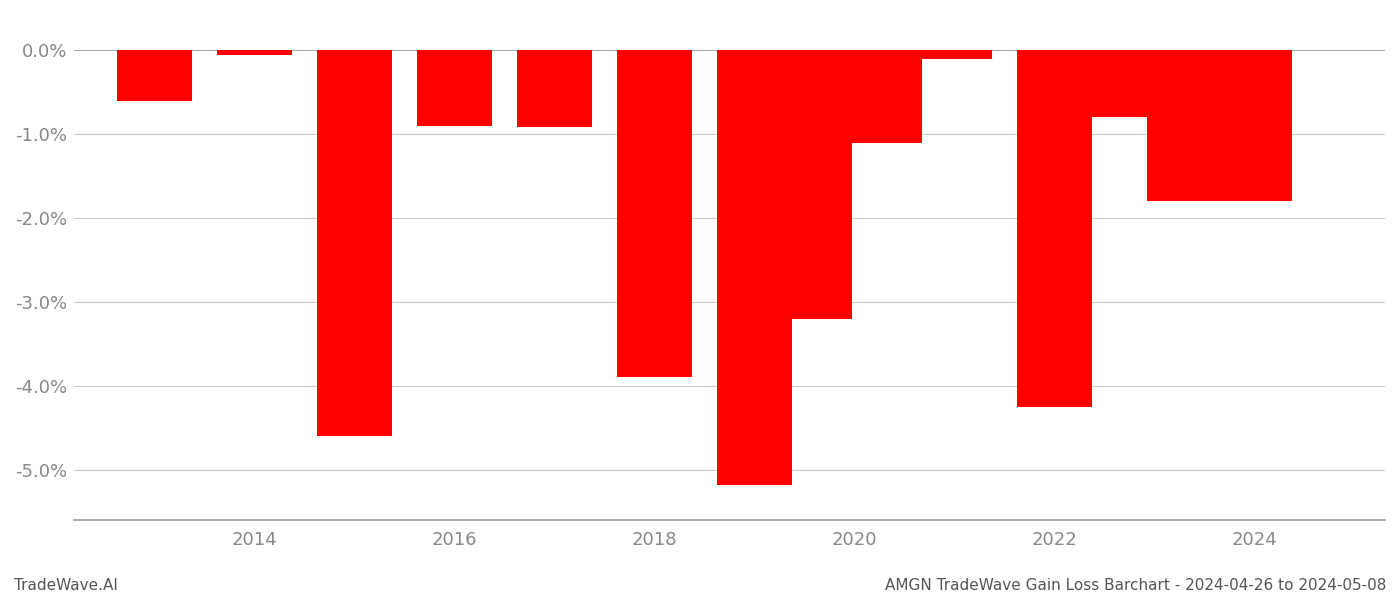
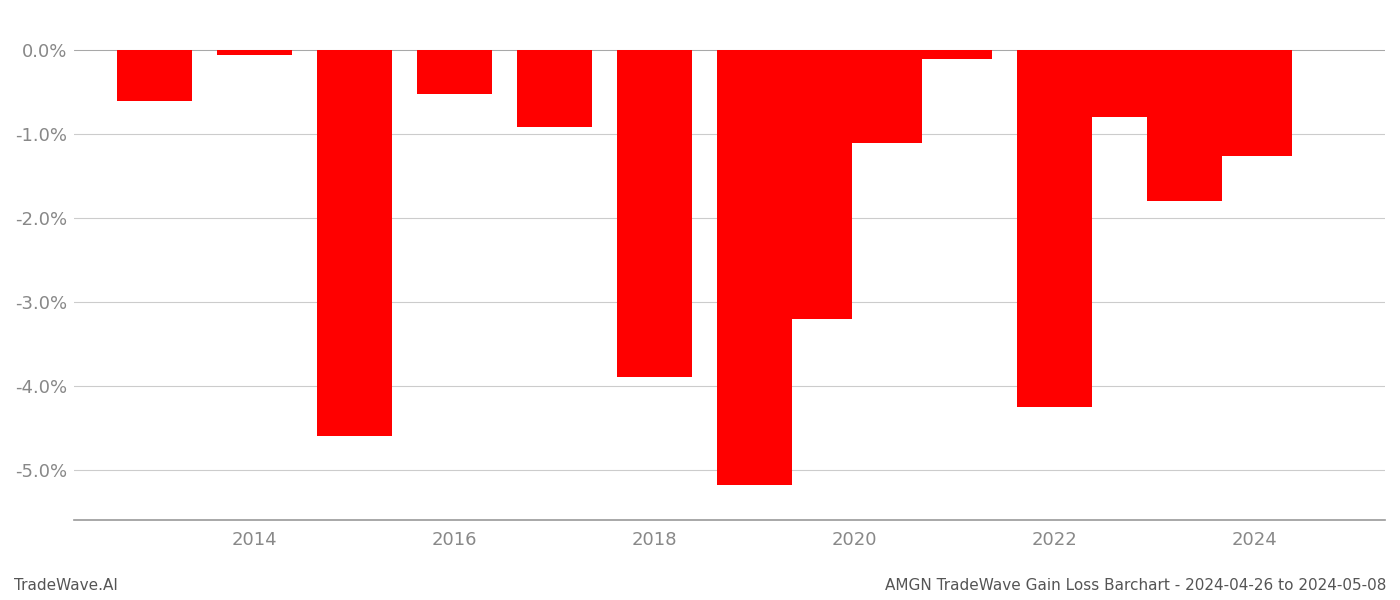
2016: -0.90% -> -0.52%
2024: -1.80% -> -1.26%
